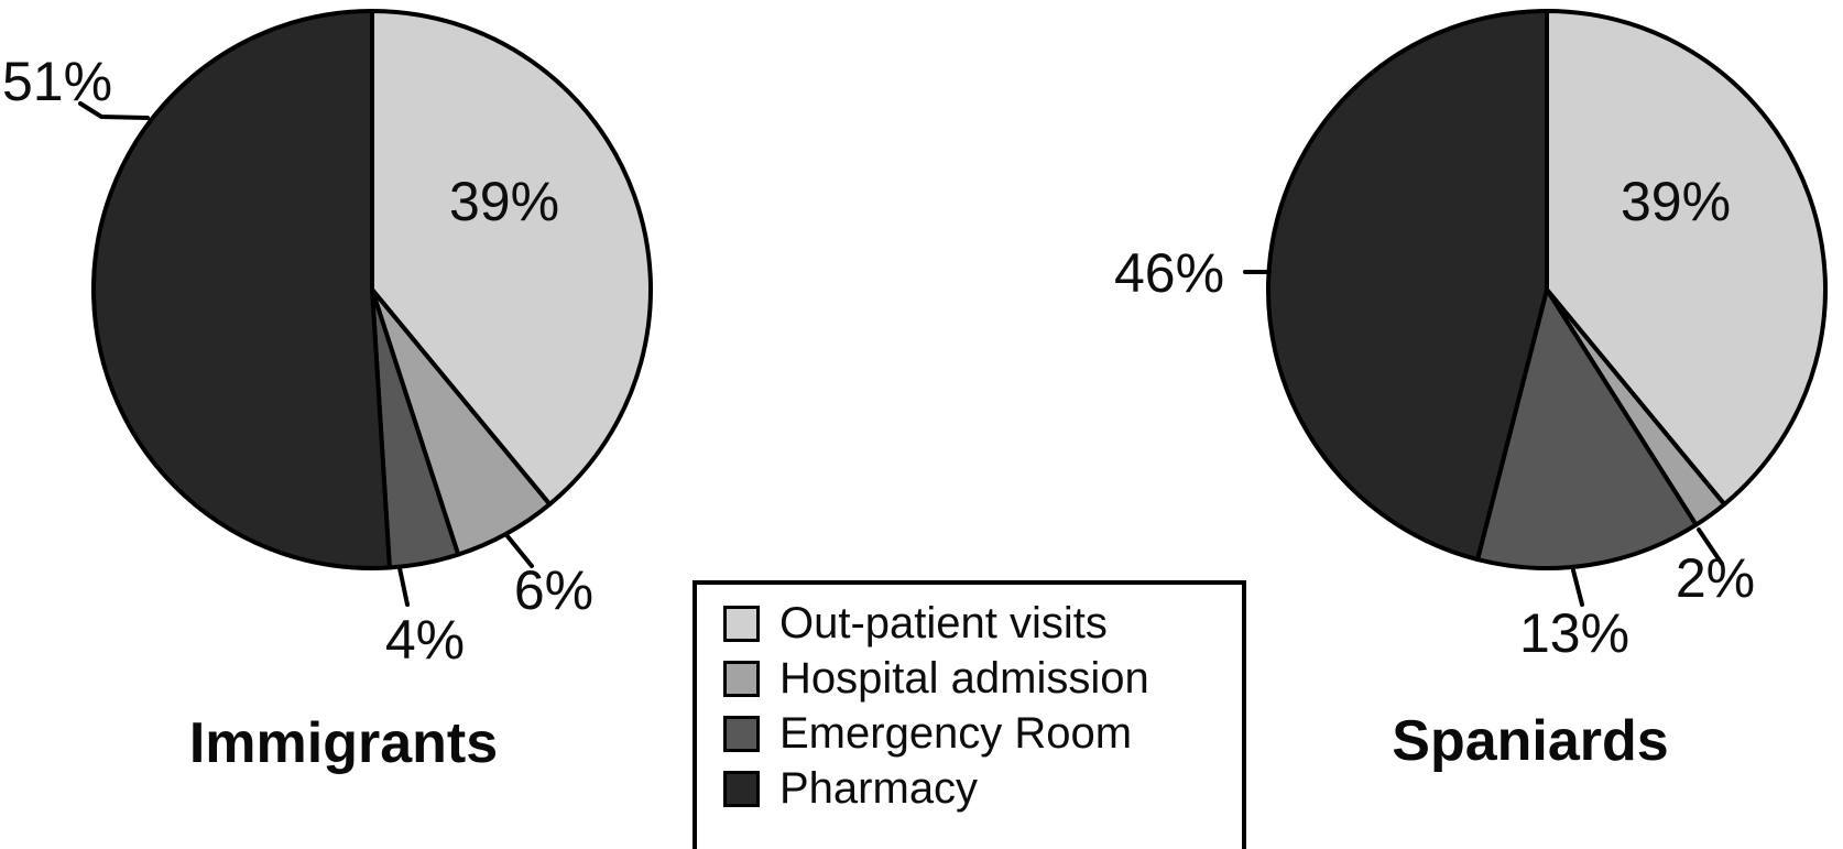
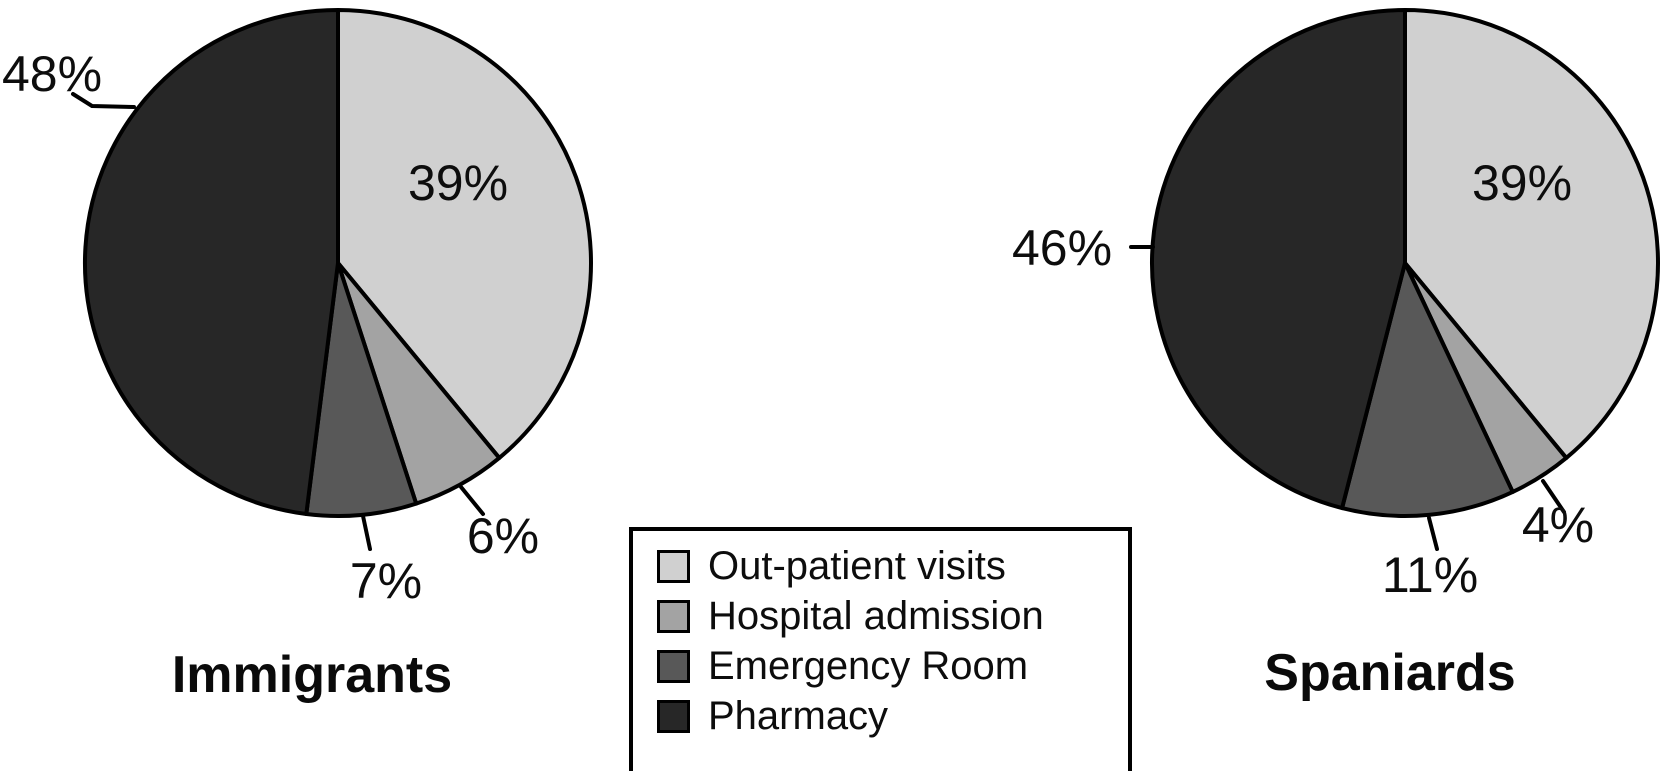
Immigrants/Emergency Room: 4% -> 7%
Immigrants/Pharmacy: 51% -> 48%
Spaniards/Hospital admission: 2% -> 4%
Spaniards/Emergency Room: 13% -> 11%
